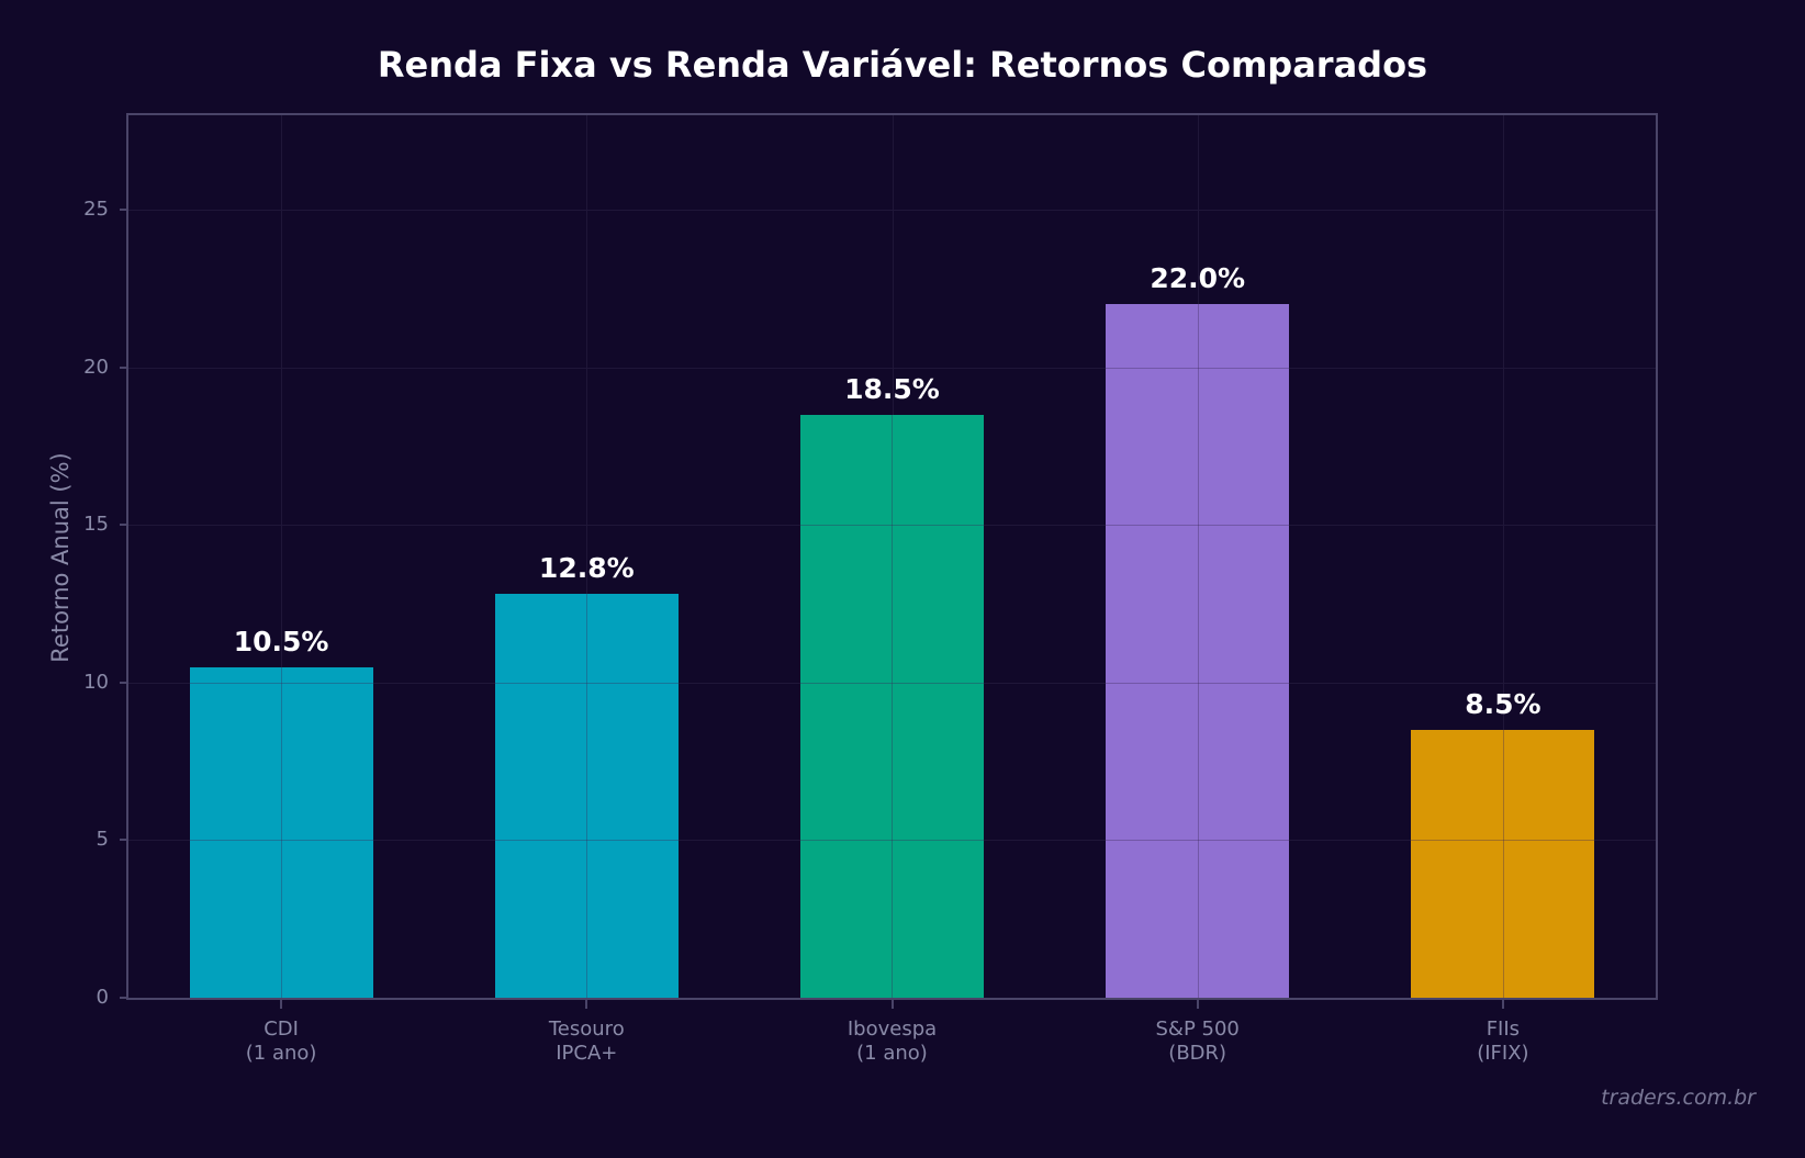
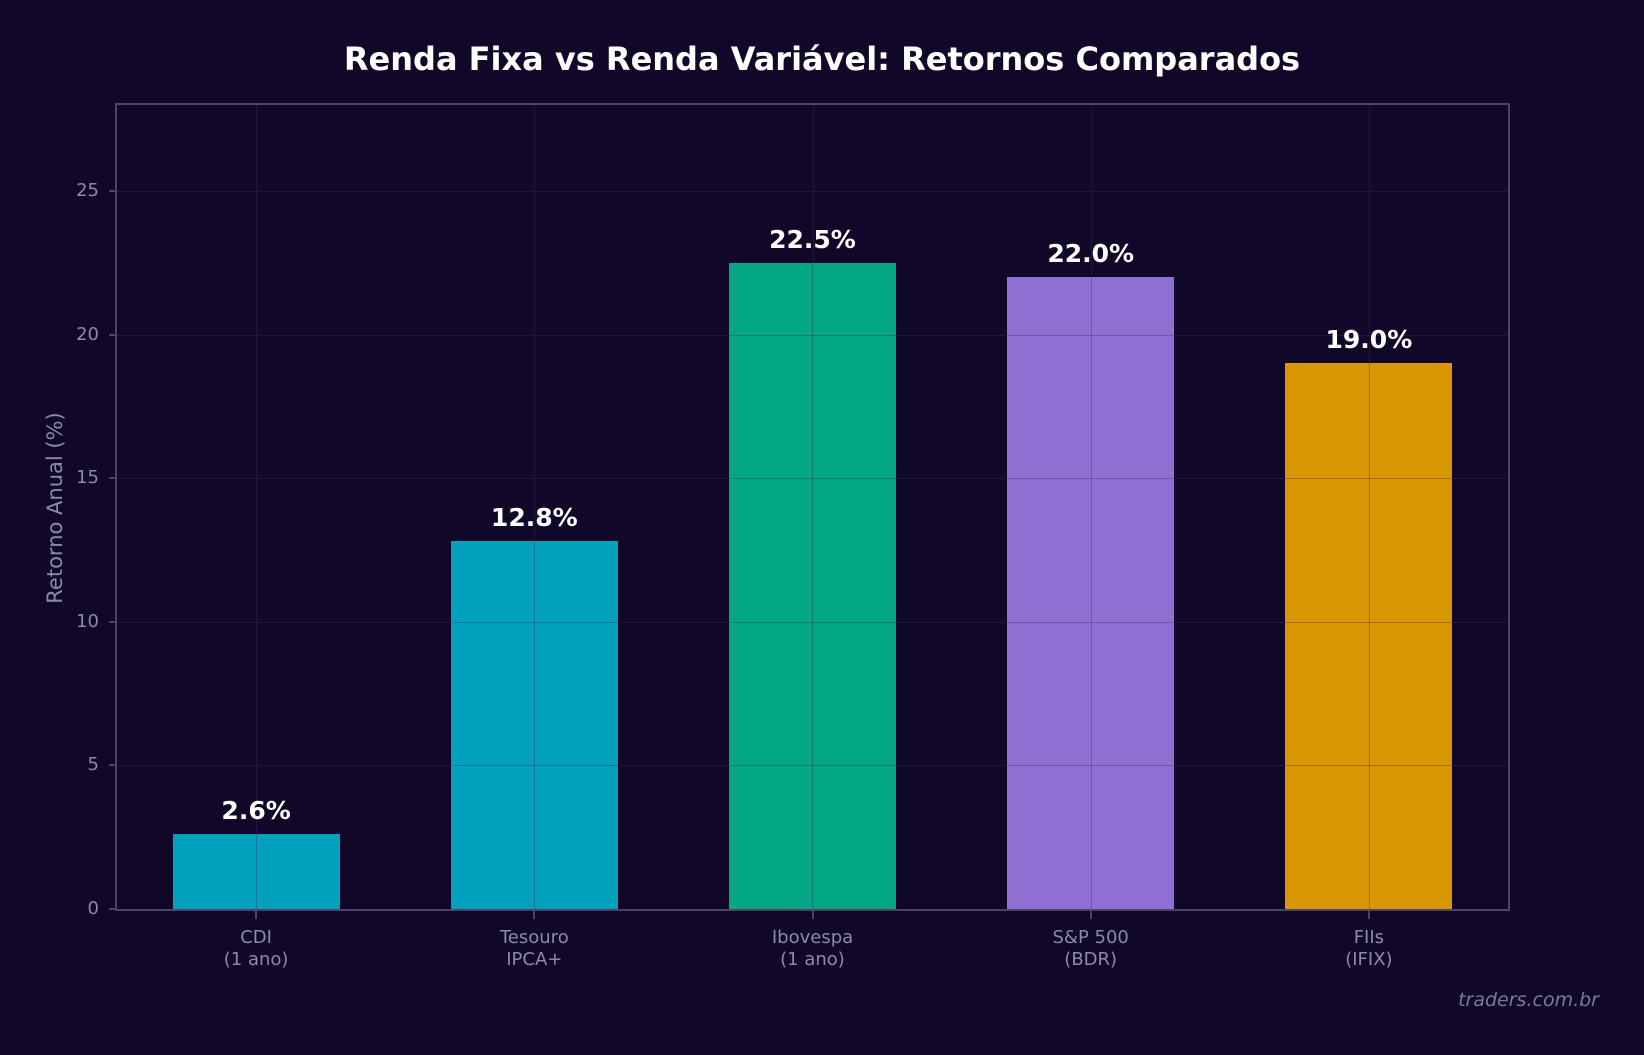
CDI (1 ano): 10.5% -> 2.6%
Ibovespa (1 ano): 18.5% -> 22.5%
FIIs (IFIX): 8.5% -> 19.0%
